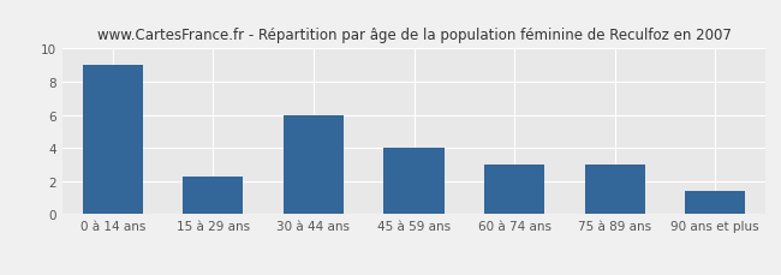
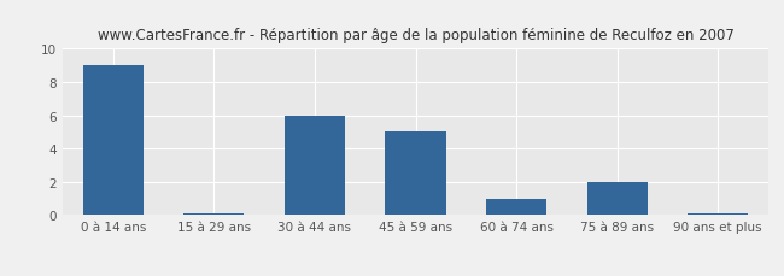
15 à 29 ans: 2.3 -> 0.1
45 à 59 ans: 4.0 -> 5.0
60 à 74 ans: 3.0 -> 1.0
75 à 89 ans: 3.0 -> 2.0
90 ans et plus: 1.4 -> 0.1
